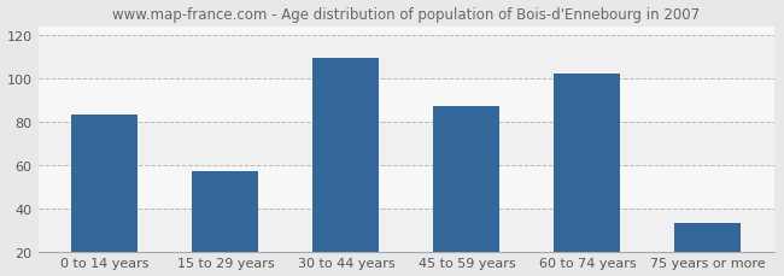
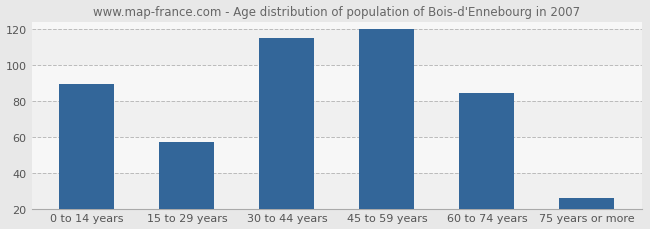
0 to 14 years: 83 -> 89
30 to 44 years: 109 -> 115
45 to 59 years: 87 -> 120
60 to 74 years: 102 -> 84
75 years or more: 33 -> 26
